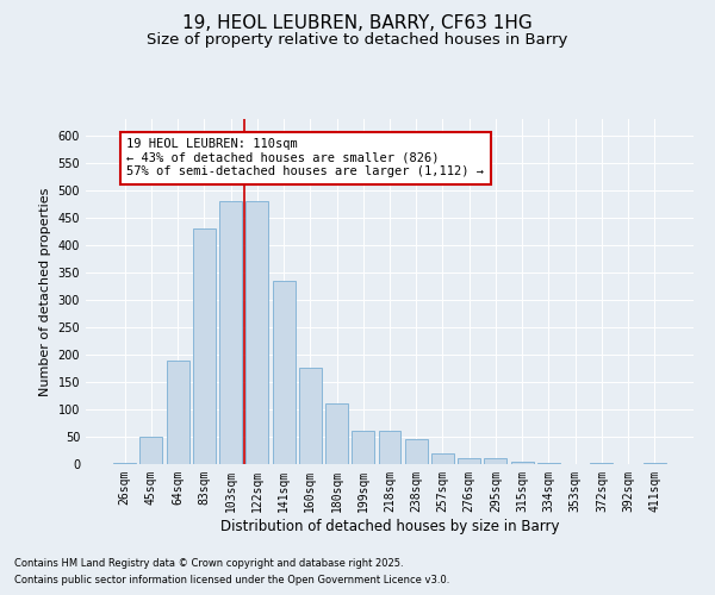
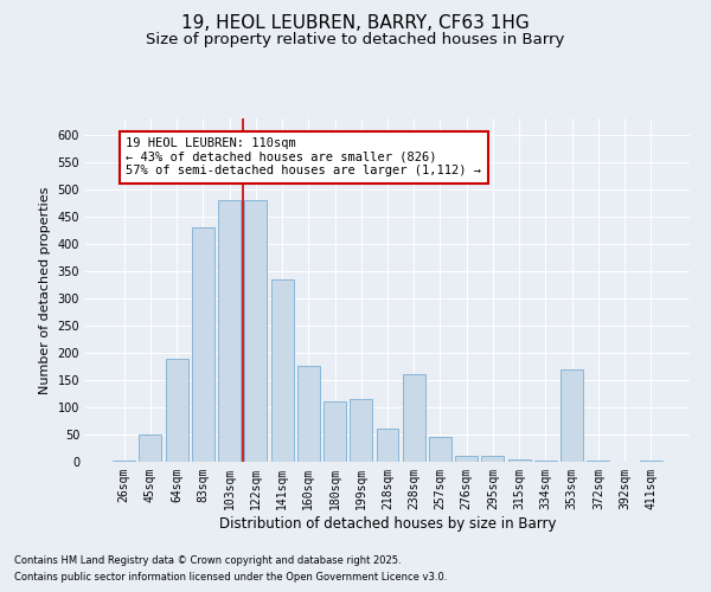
199sqm: 60 -> 115
238sqm: 45 -> 160
257sqm: 20 -> 45
353sqm: 1 -> 170
